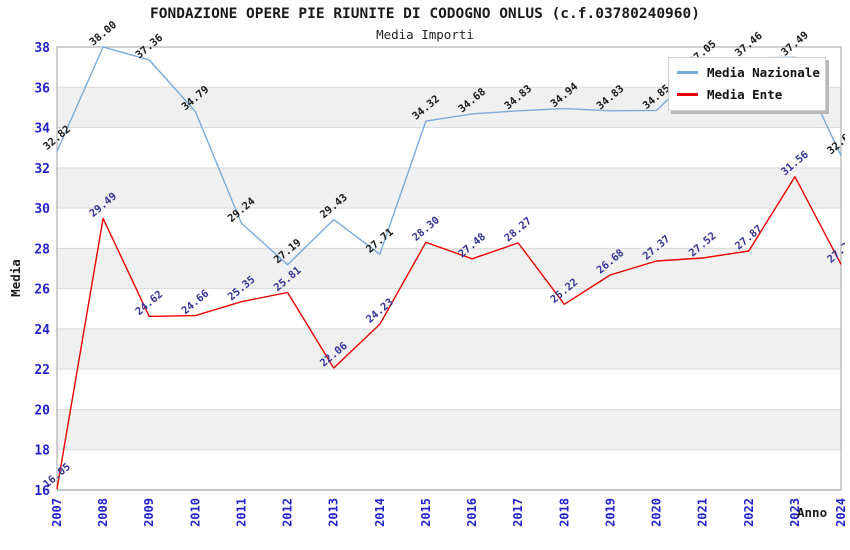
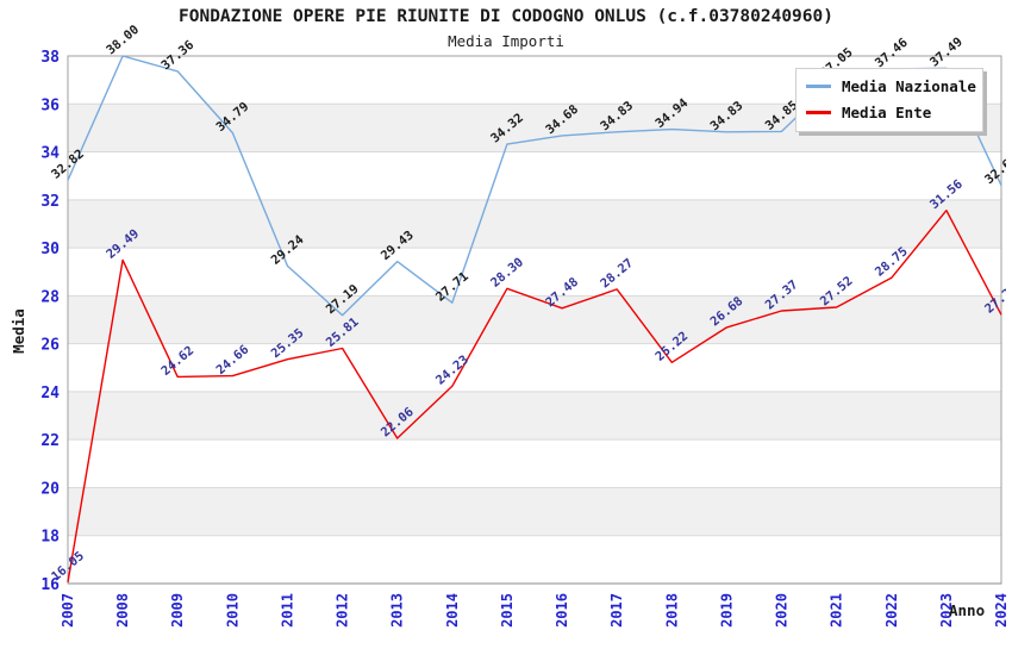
Media Ente/2022: 27.87 -> 28.75
